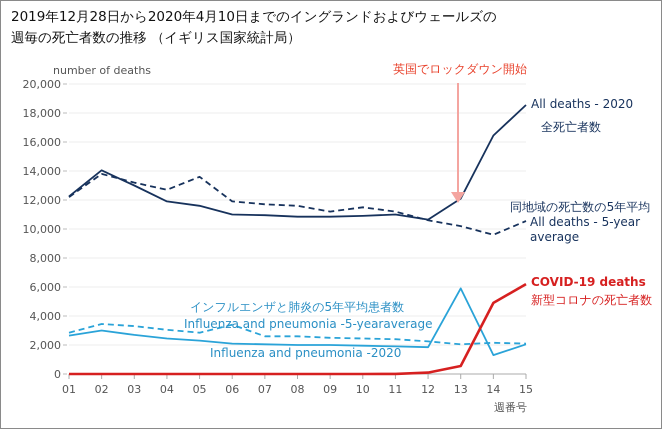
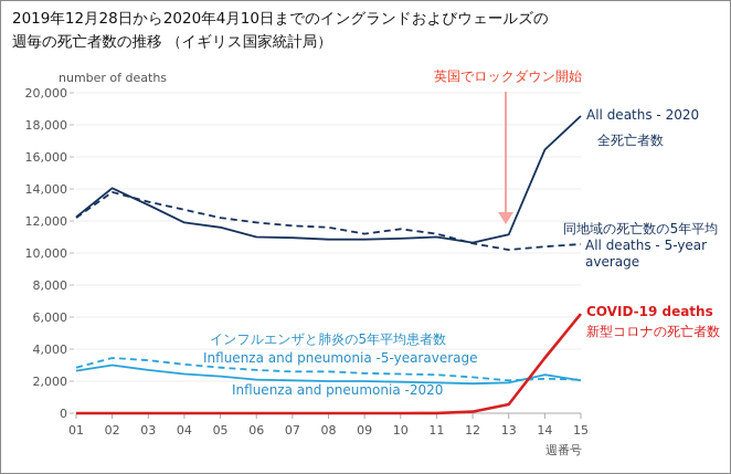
All deaths - 5-year average/05: 13600 -> 12200
Influenza and pneumonia -5-yearaverage/06: 3400 -> 2700
All deaths - 2020/13: 12100 -> 11200
Influenza and pneumonia -2020/13: 5900 -> 1900
All deaths - 5-year average/14: 9600 -> 10400
Influenza and pneumonia -2020/14: 1300 -> 2400
COVID-19 deaths/14: 4900 -> 3400
